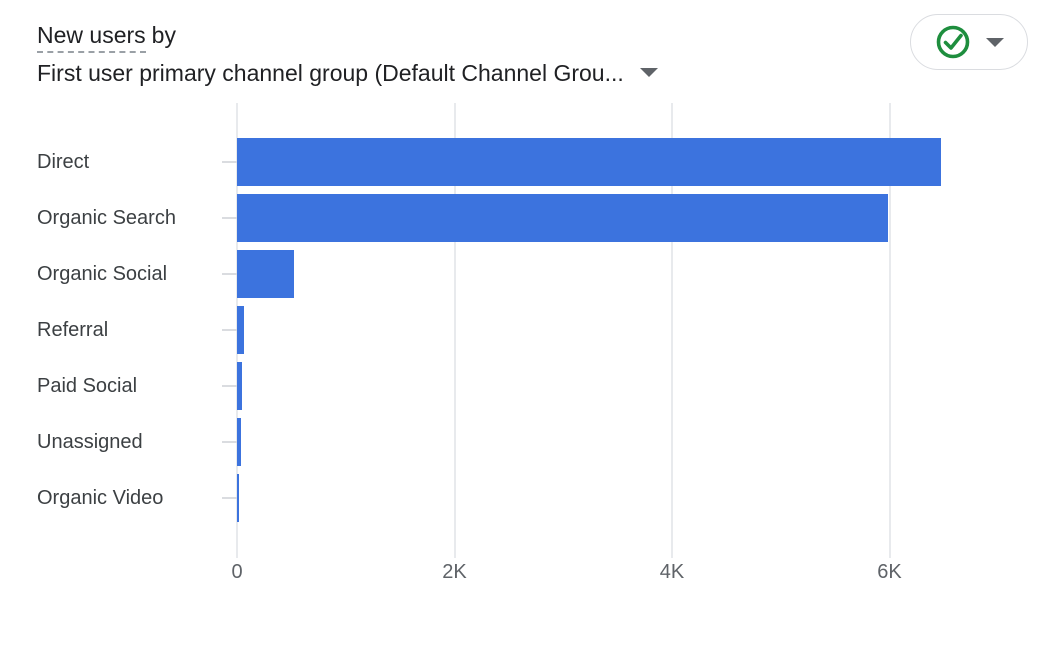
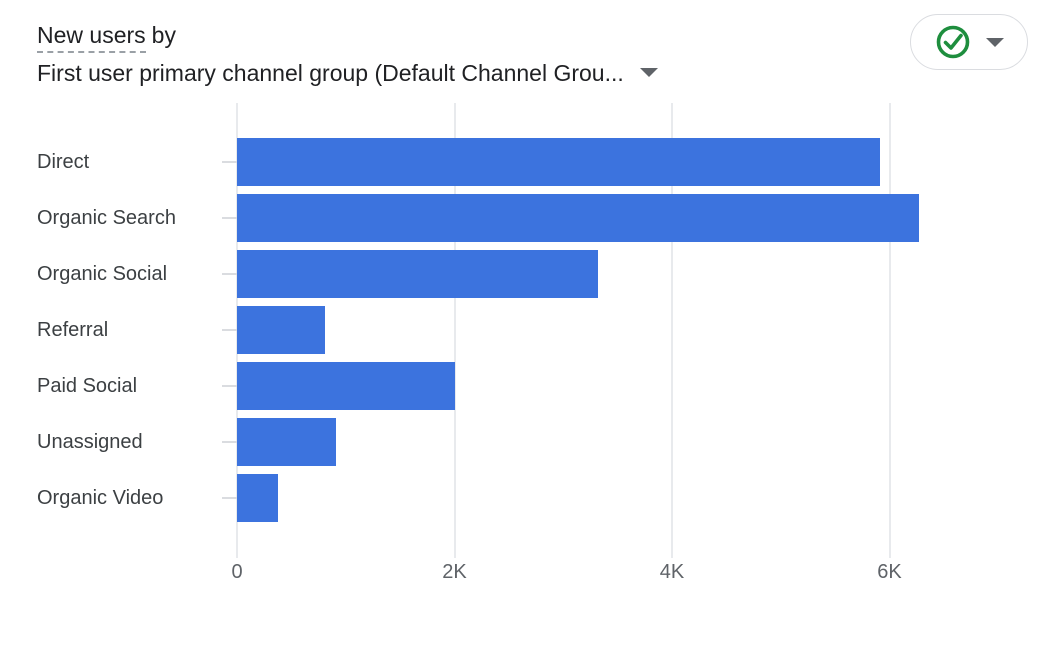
Direct: 6.47K -> 5.91K
Organic Search: 5.99K -> 6.27K
Organic Social: 0.52K -> 3.32K
Referral: 0.06K -> 0.81K
Paid Social: 0.04K -> 2.00K
Unassigned: 0.04K -> 0.91K
Organic Video: 0.02K -> 0.38K
